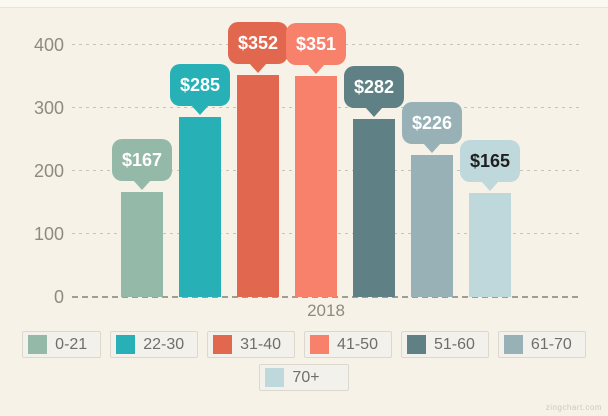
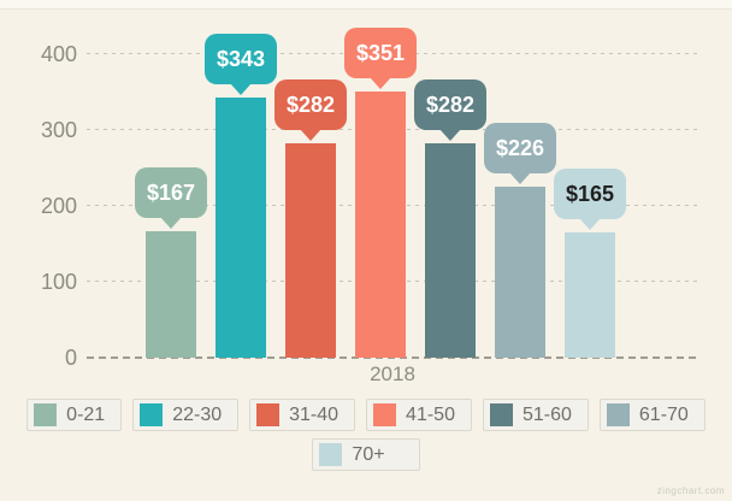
22-30: $285 -> $343
31-40: $352 -> $282
